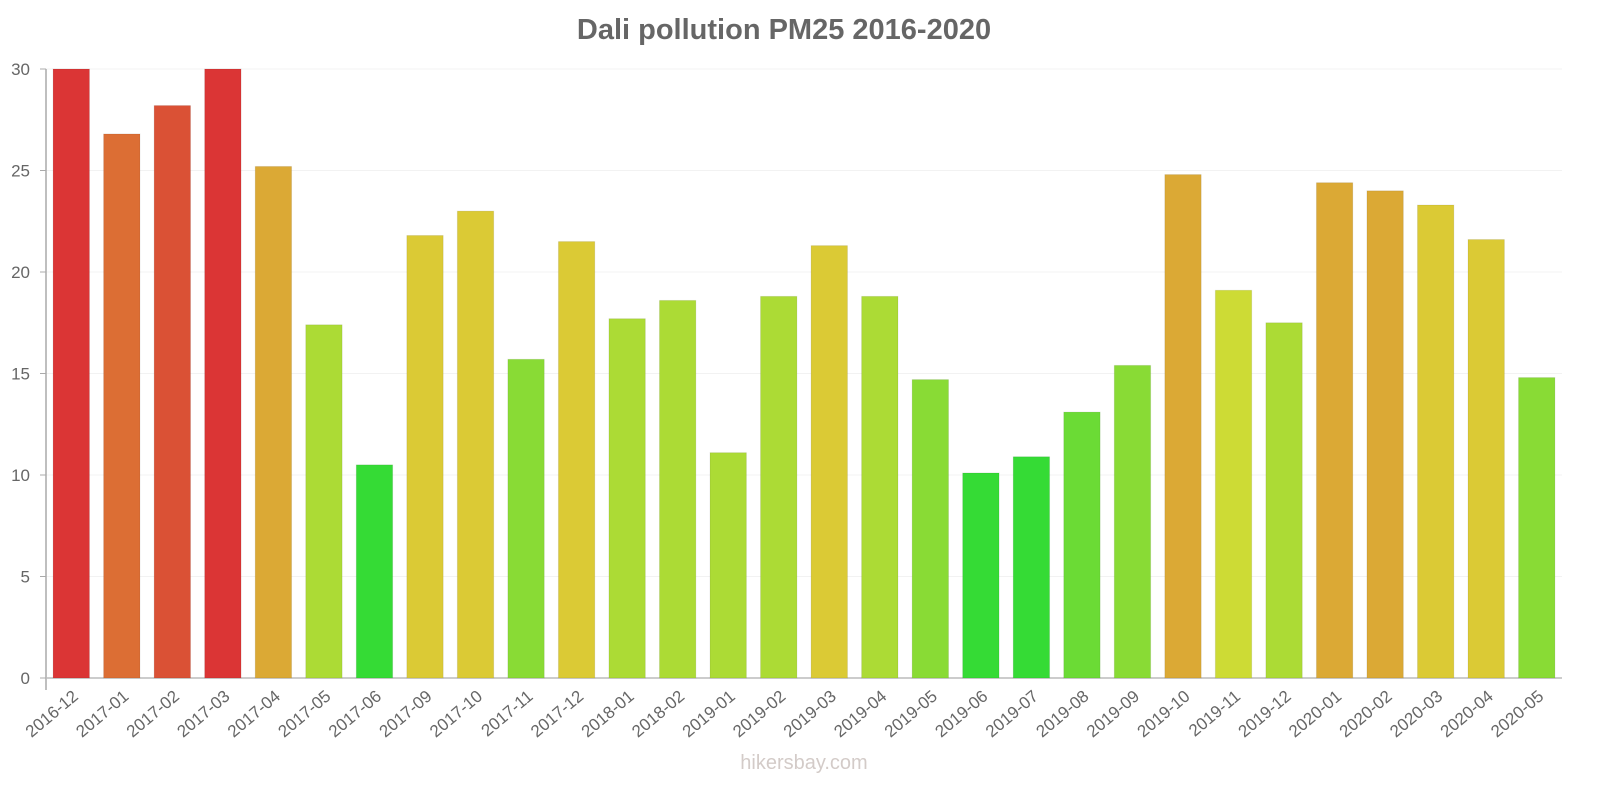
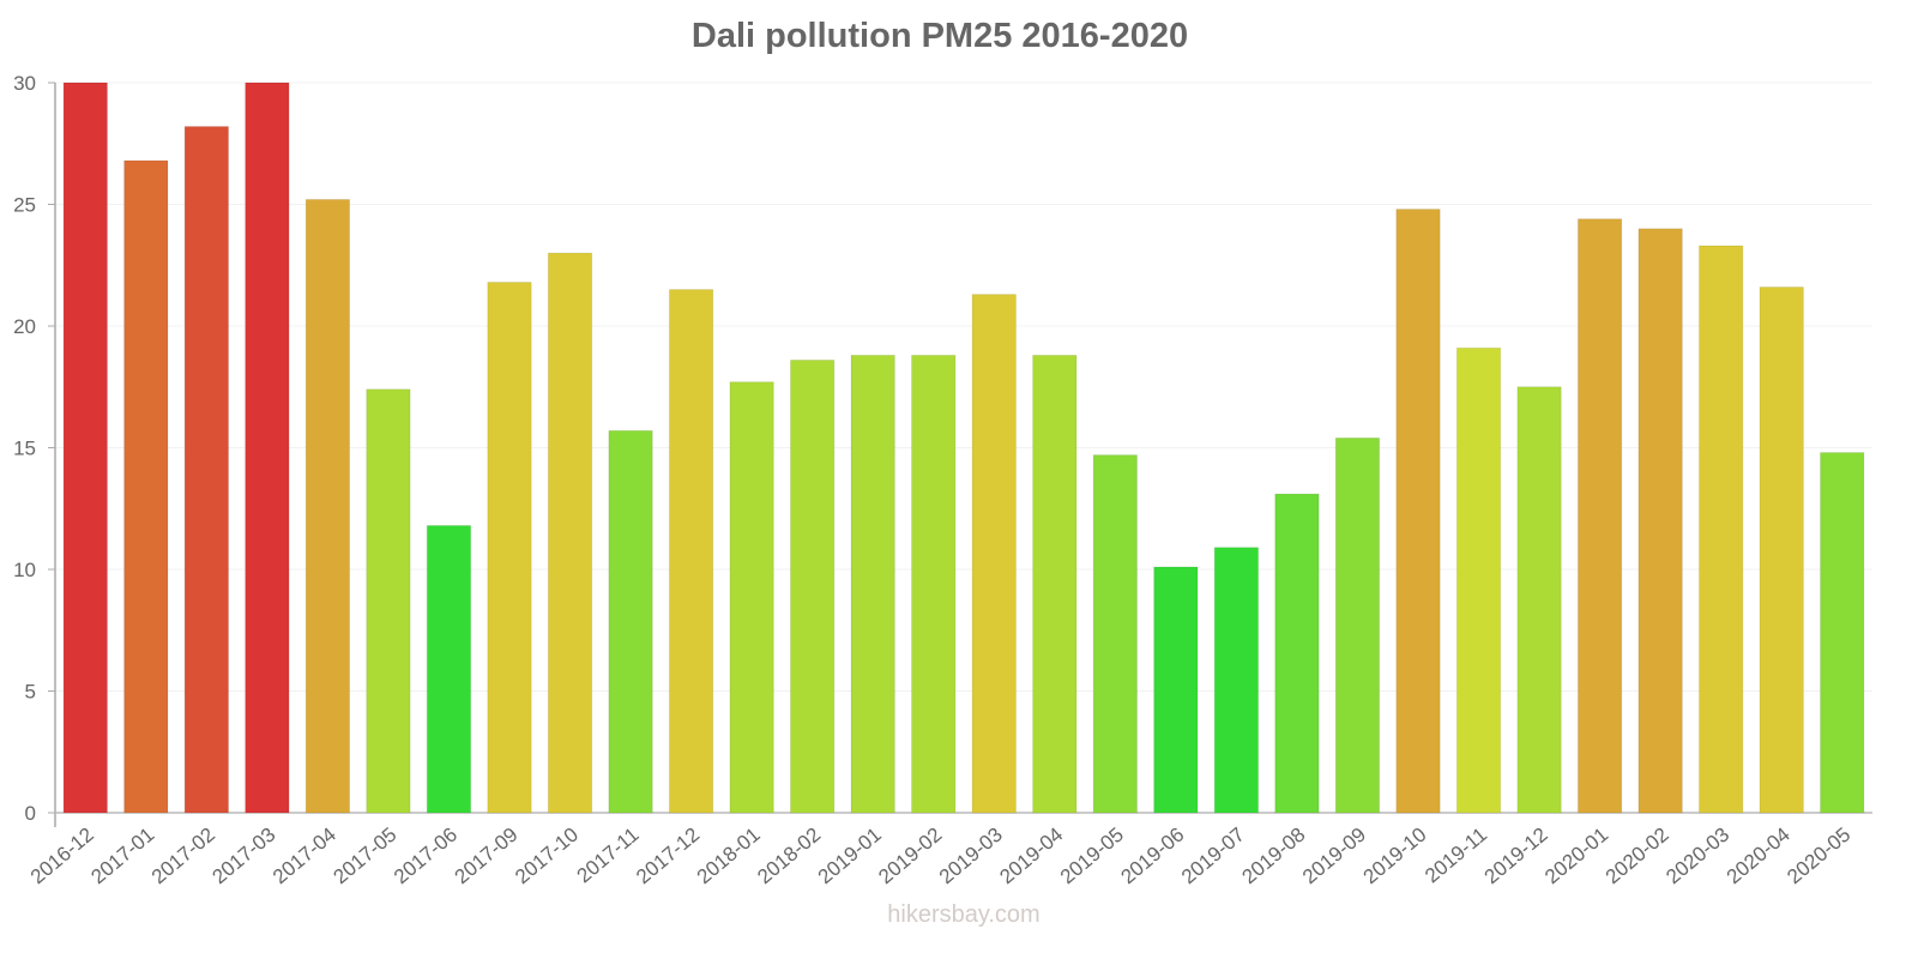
2017-06: 10.5 -> 11.8
2019-01: 11.1 -> 18.8
